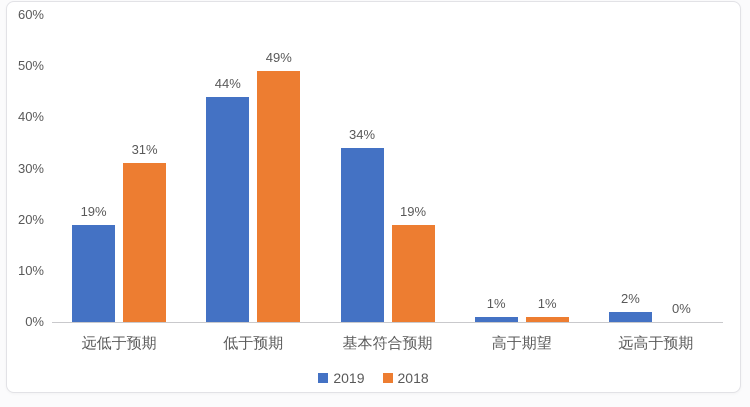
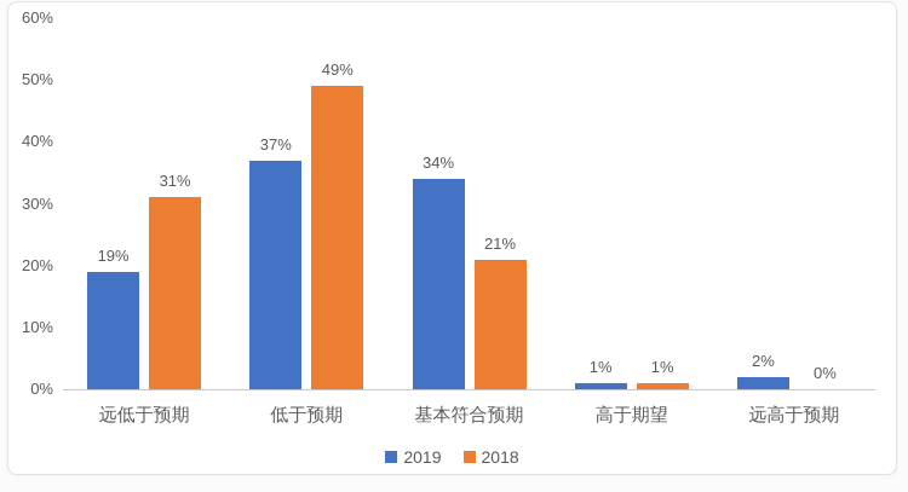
2019/低于预期: 44% -> 37%
2018/基本符合预期: 19% -> 21%
